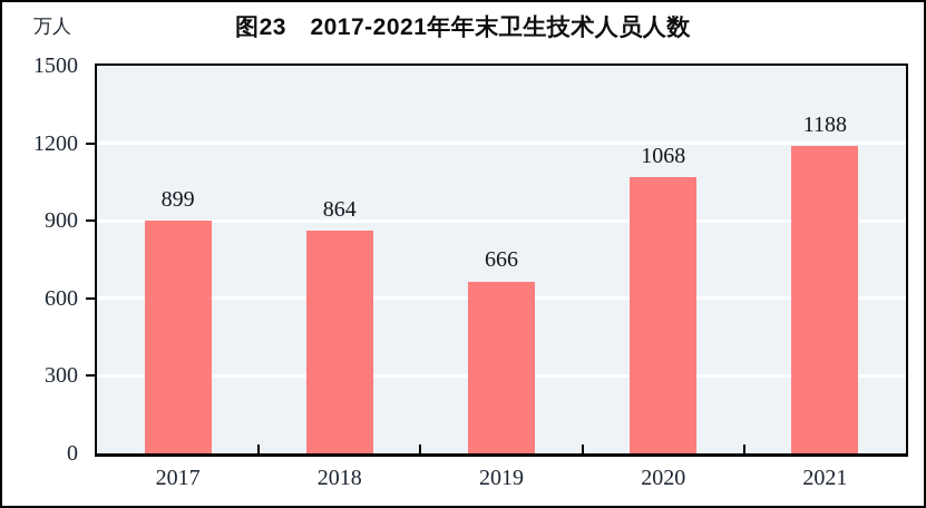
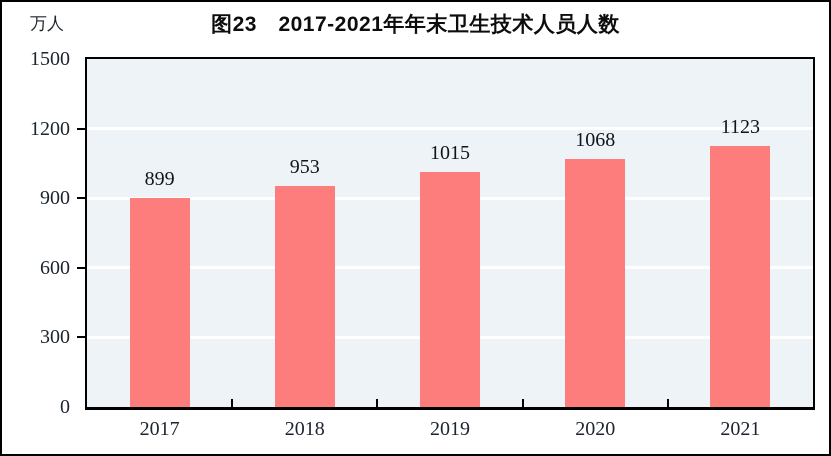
2018: 864 -> 953
2019: 666 -> 1015
2021: 1188 -> 1123
